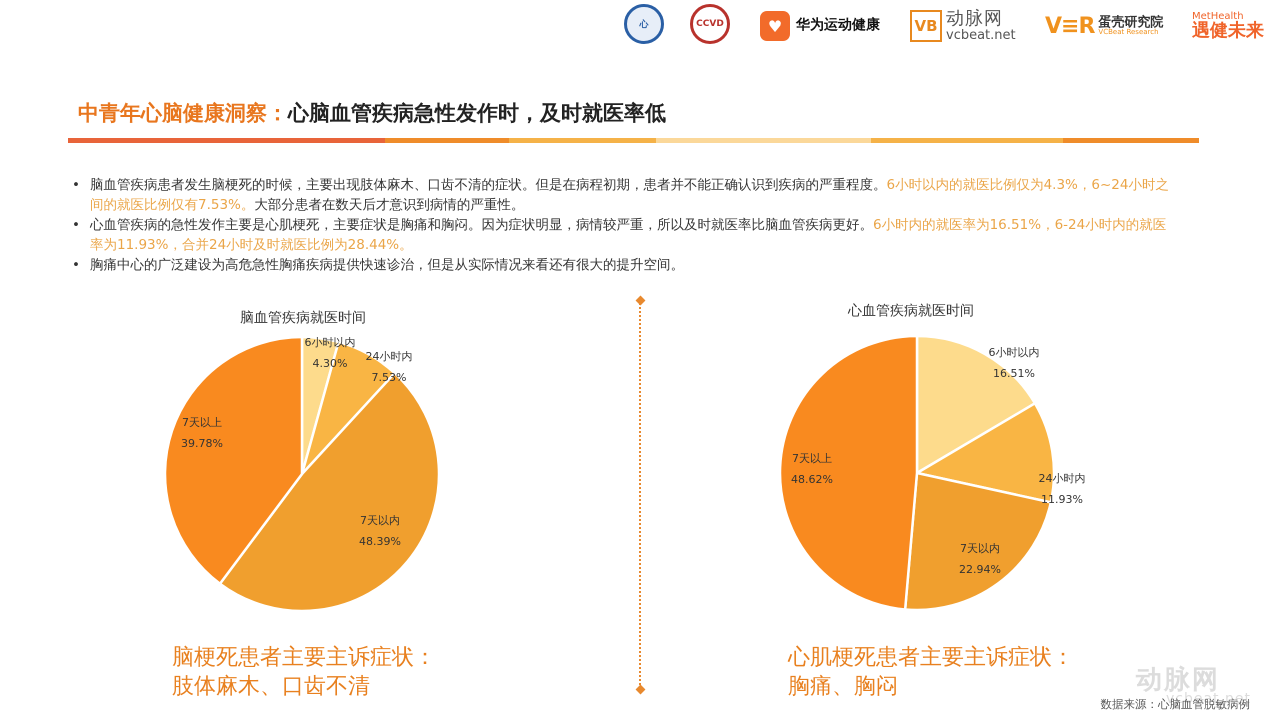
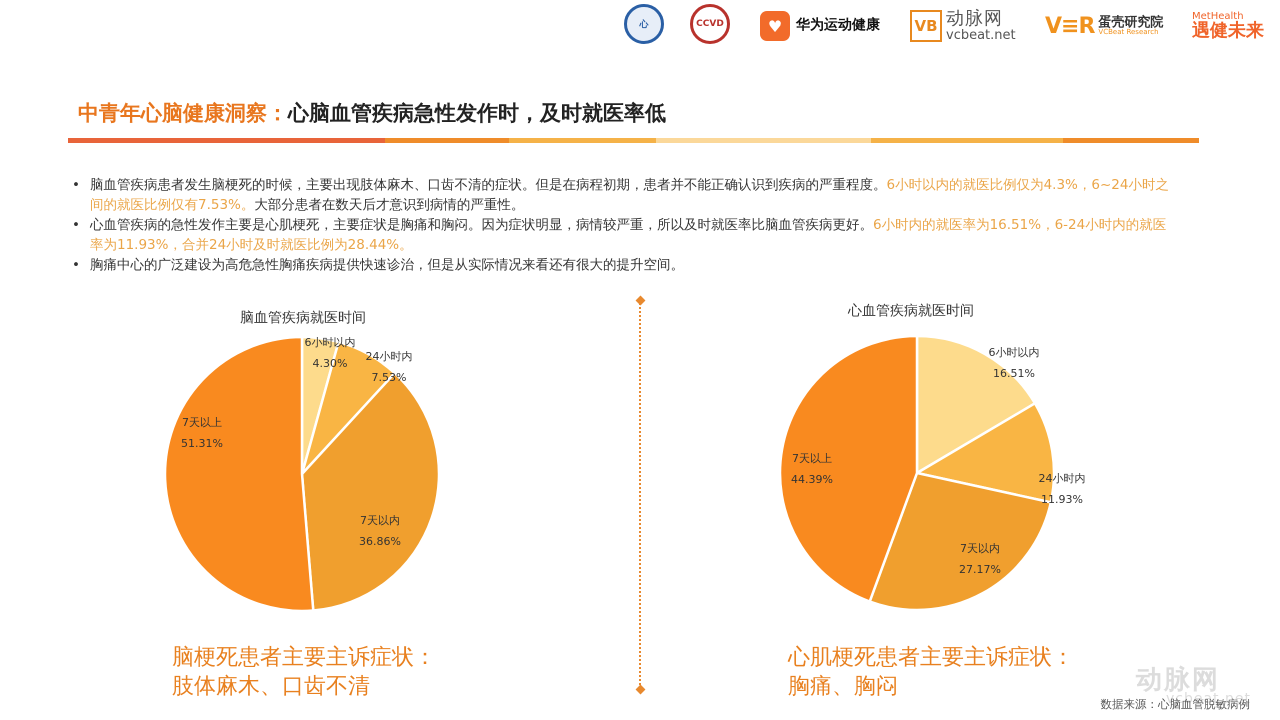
脑血管疾病就医时间/7天以内: 48.39% -> 36.86%
脑血管疾病就医时间/7天以上: 39.78% -> 51.31%
心血管疾病就医时间/7天以内: 22.94% -> 27.17%
心血管疾病就医时间/7天以上: 48.62% -> 44.39%
